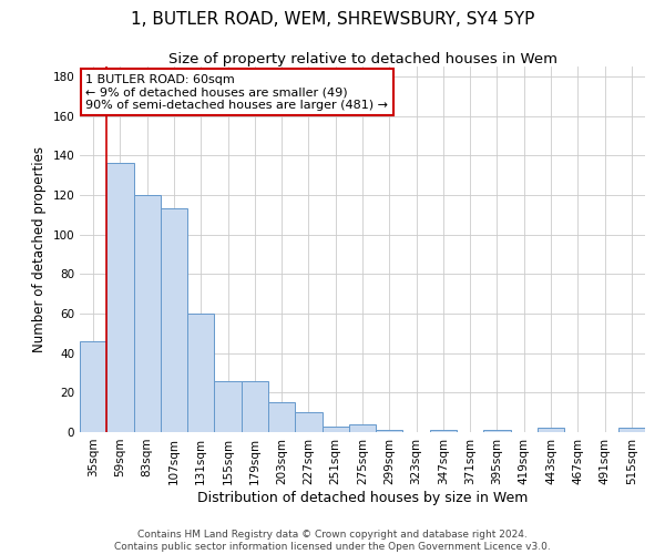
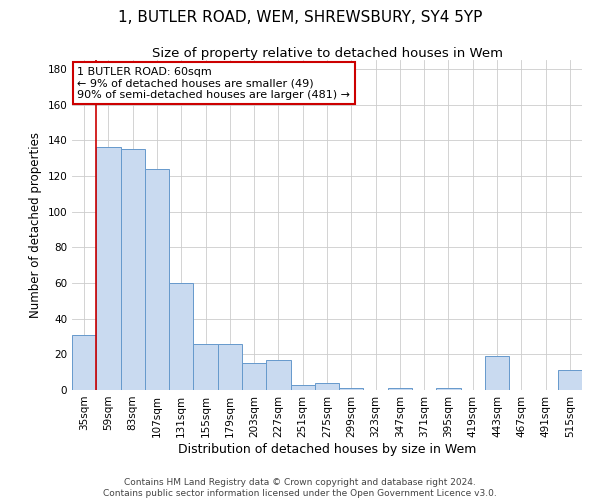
35sqm: 46 -> 31
83sqm: 120 -> 135
107sqm: 113 -> 124
227sqm: 10 -> 17
443sqm: 2 -> 19
515sqm: 2 -> 11
